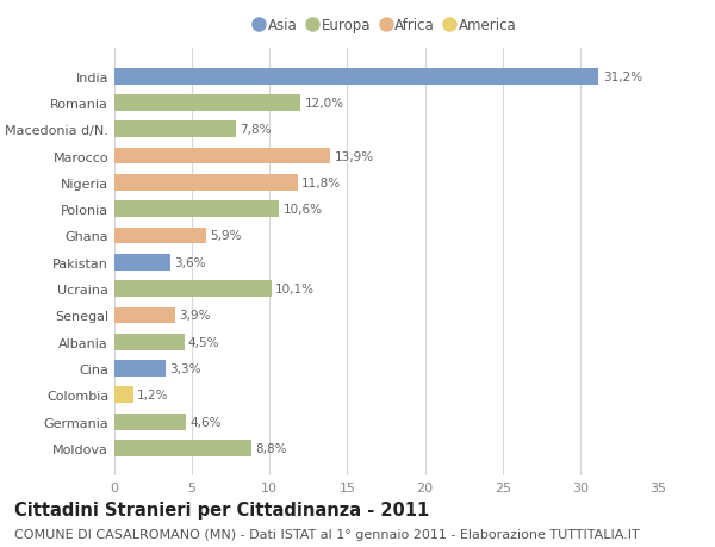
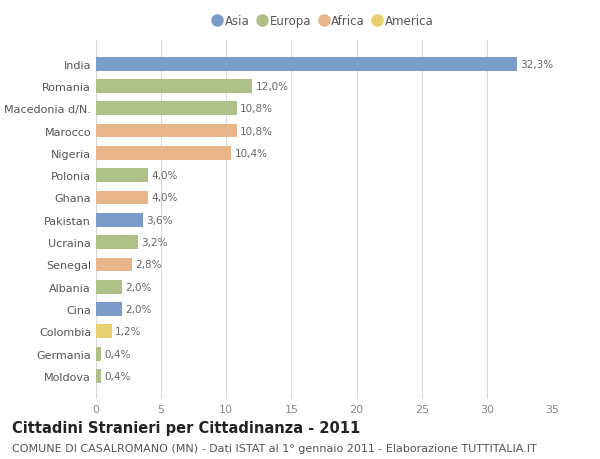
India: 31,2% -> 32,3%
Macedonia d/N.: 7,8% -> 10,8%
Marocco: 13,9% -> 10,8%
Nigeria: 11,8% -> 10,4%
Polonia: 10,6% -> 4,0%
Ghana: 5,9% -> 4,0%
Ucraina: 10,1% -> 3,2%
Senegal: 3,9% -> 2,8%
Albania: 4,5% -> 2,0%
Cina: 3,3% -> 2,0%
Germania: 4,6% -> 0,4%
Moldova: 8,8% -> 0,4%
